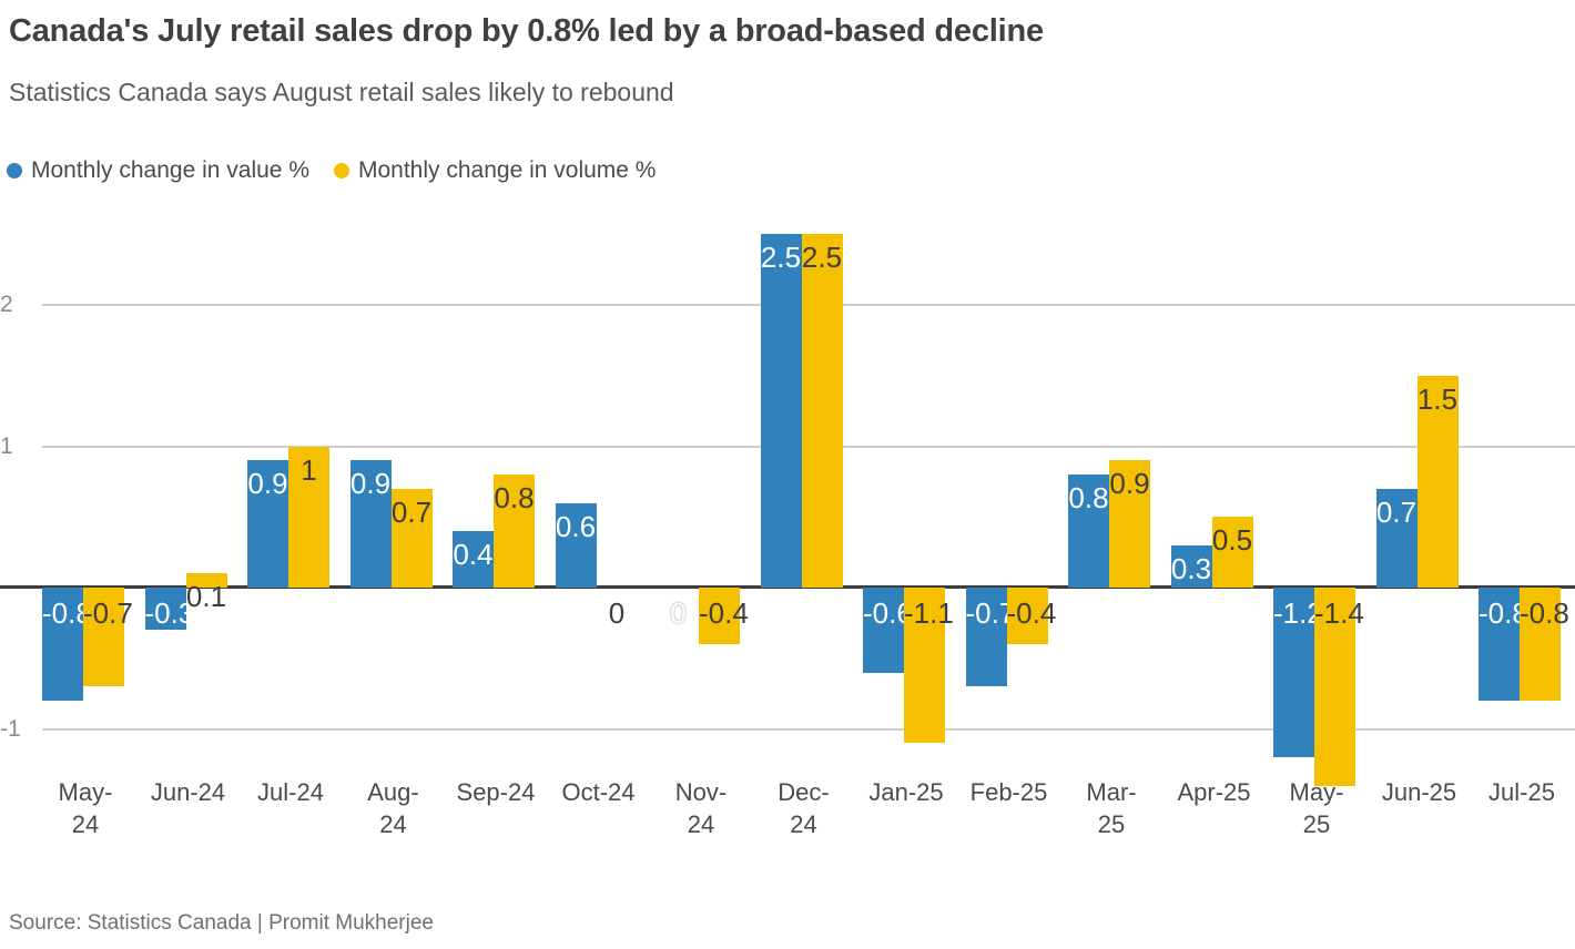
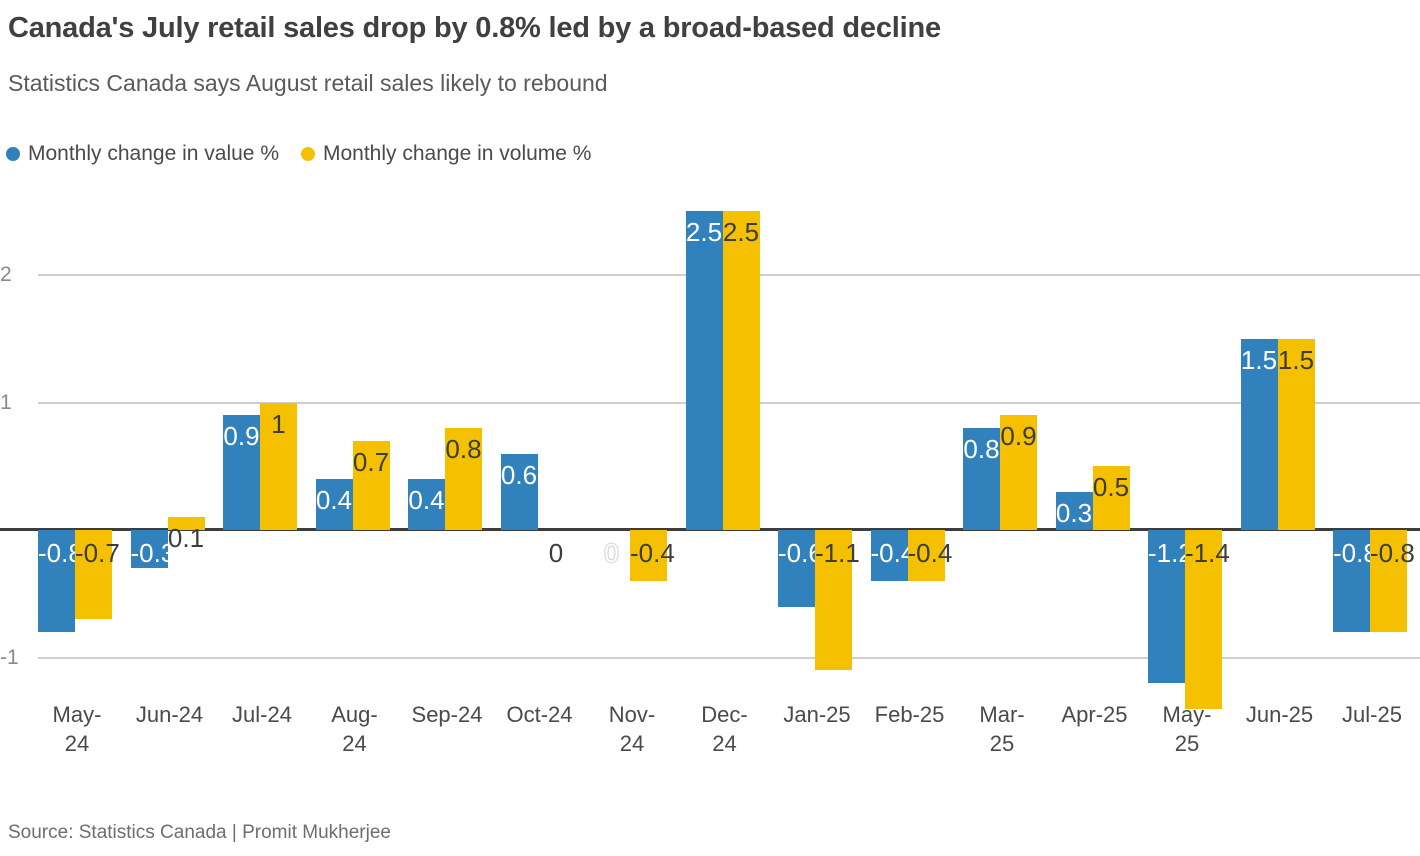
Monthly change in value %/Aug-24: 0.9 -> 0.4
Monthly change in value %/Feb-25: -0.7 -> -0.4
Monthly change in value %/Jun-25: 0.7 -> 1.5
